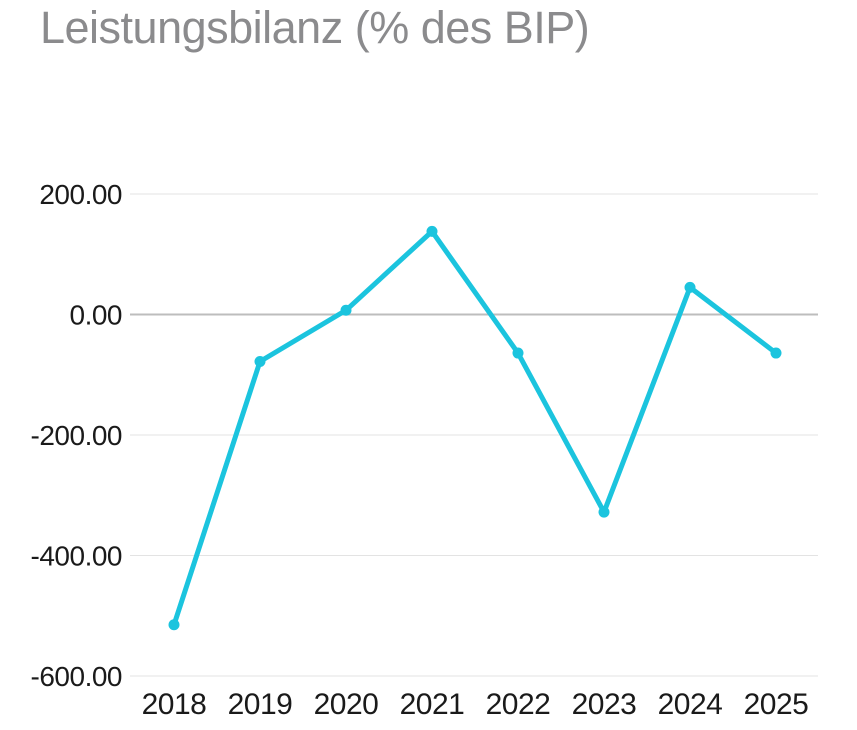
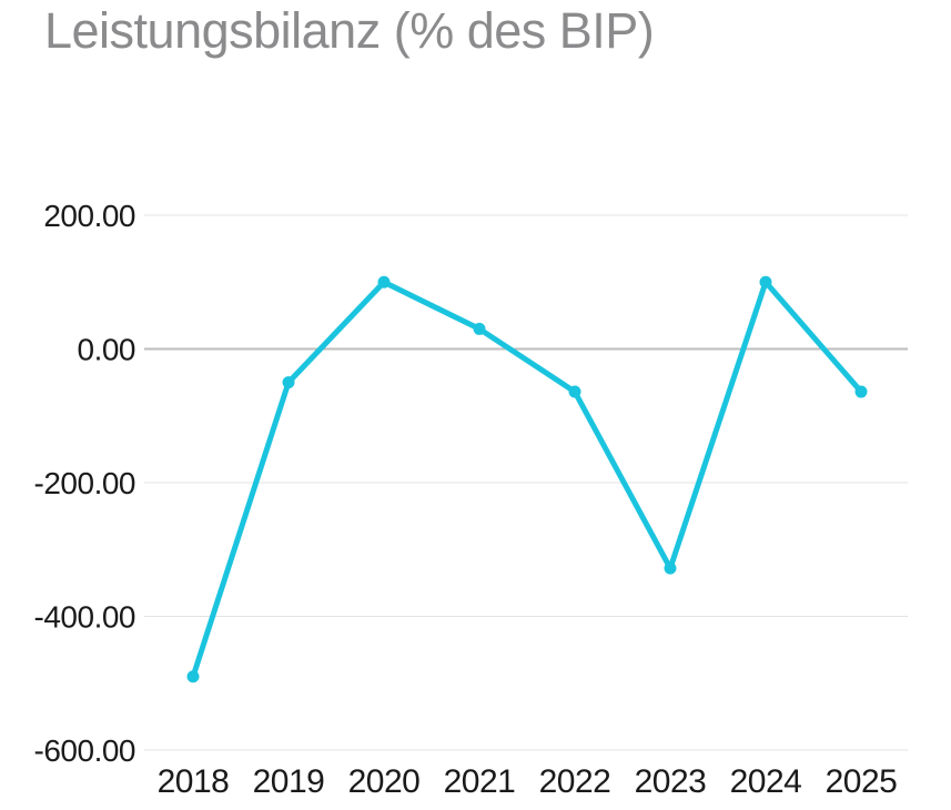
2018: -520 -> -490
2019: -80 -> -50
2020: 10 -> 100
2021: 140 -> 30
2024: 40 -> 100
